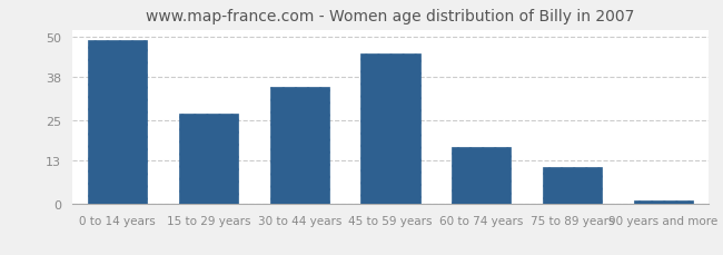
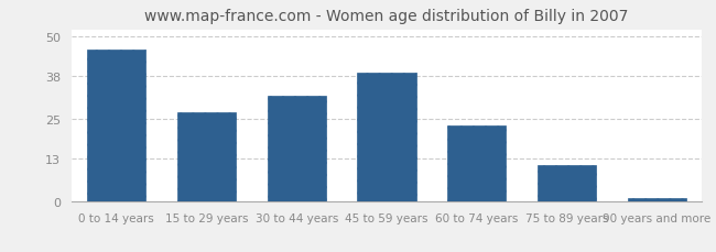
0 to 14 years: 49 -> 46
30 to 44 years: 35 -> 32
45 to 59 years: 45 -> 39
60 to 74 years: 17 -> 23
